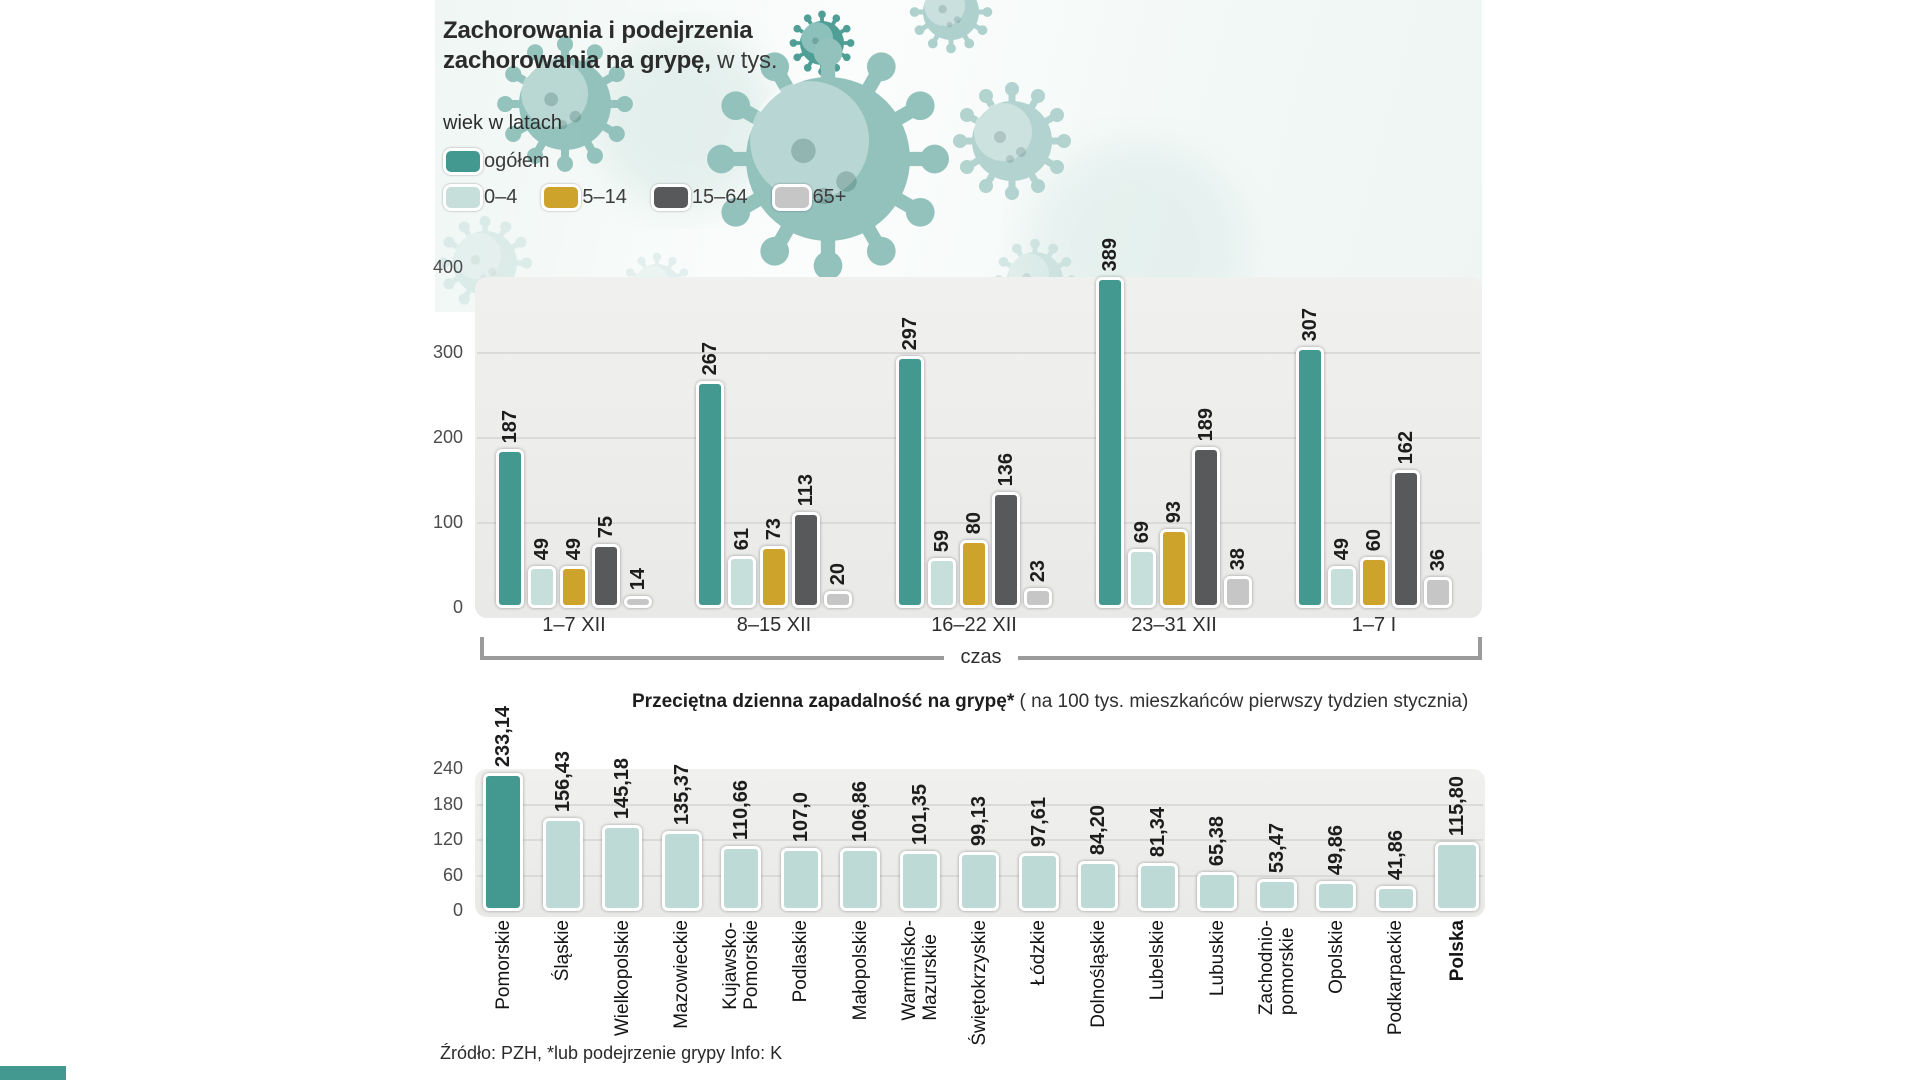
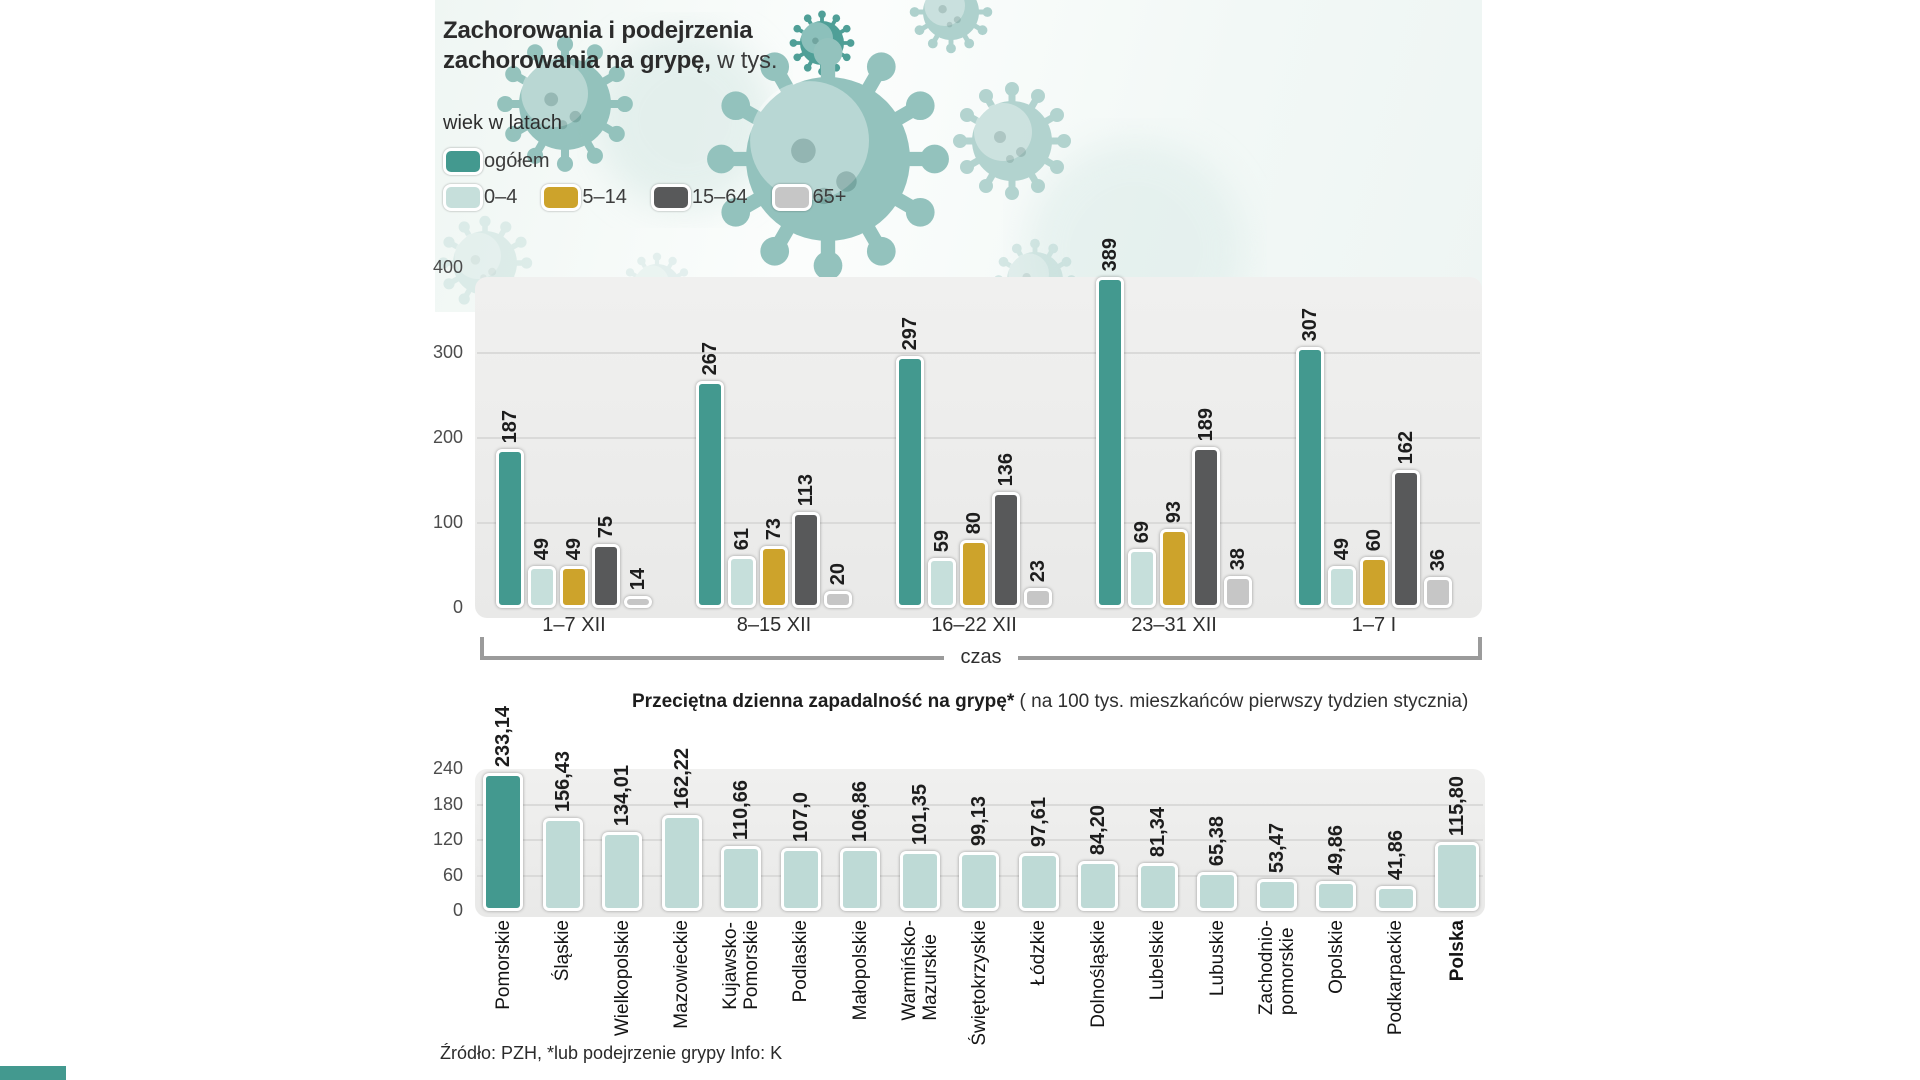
Przeciętna dzienna zapadalność na grypę*/Wielkopolskie: 145,18 -> 134,01
Przeciętna dzienna zapadalność na grypę*/Mazowieckie: 135,37 -> 162,22
